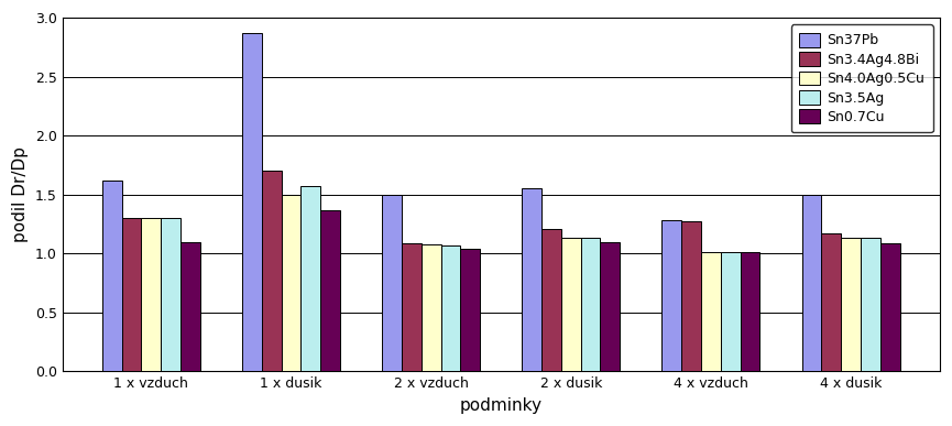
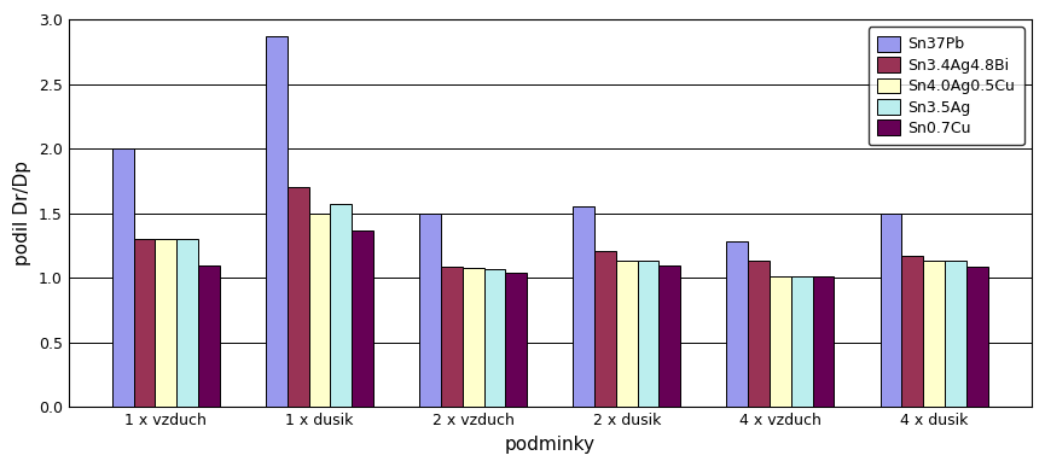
Sn37Pb/1 x vzduch: 1.62 -> 2.00
Sn3.4Ag4.8Bi/4 x vzduch: 1.27 -> 1.13
